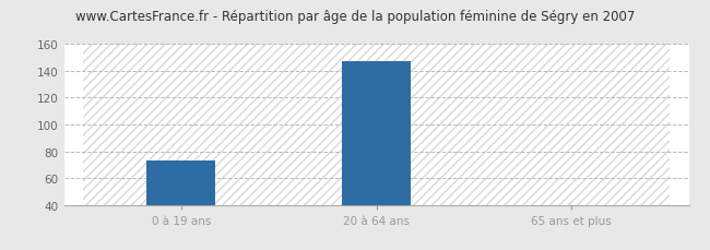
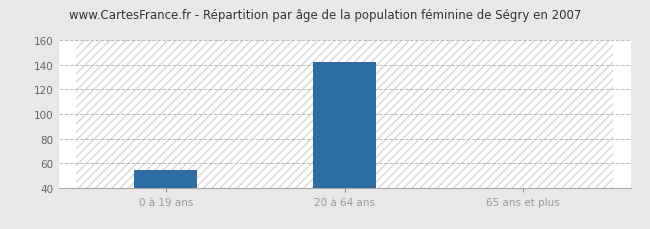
0 à 19 ans: 73 -> 54
20 à 64 ans: 147 -> 142
